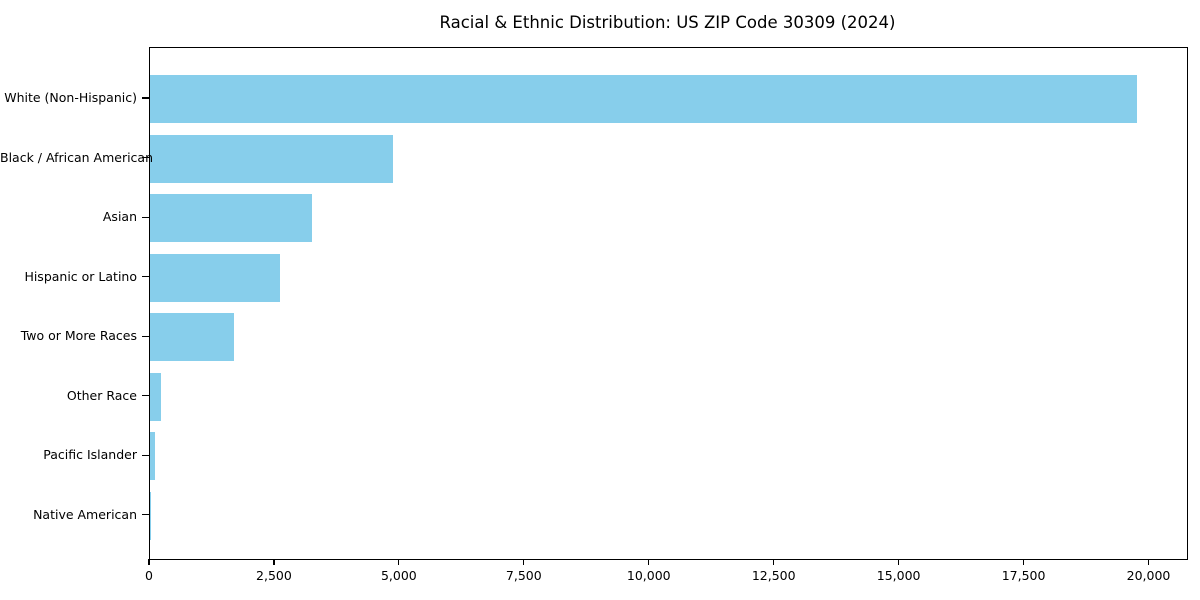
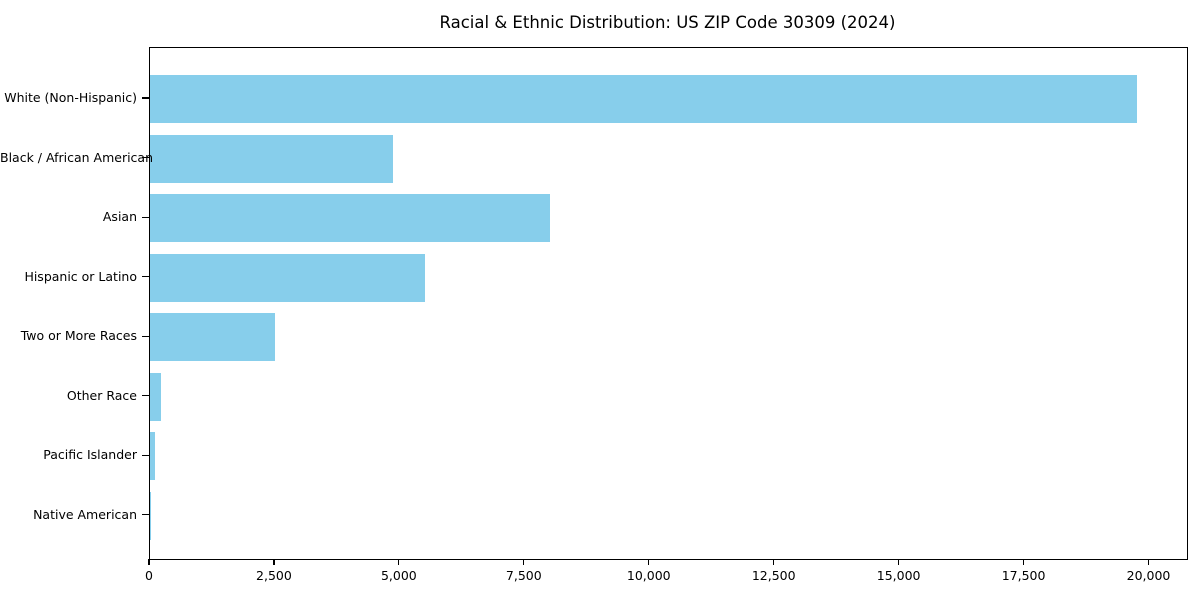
Asian: 3200 -> 8000
Hispanic or Latino: 2600 -> 5500
Two or More Races: 1700 -> 2500
